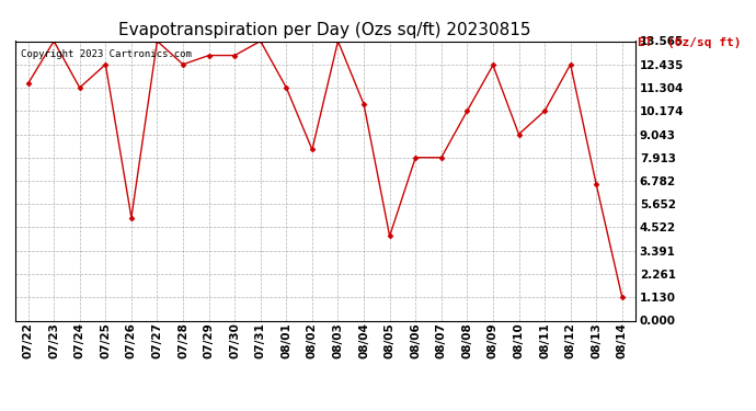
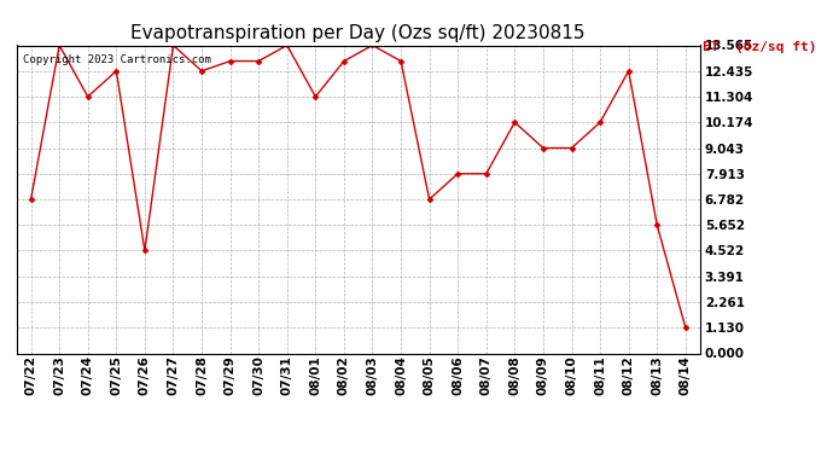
07/22: 11.5 -> 6.8
07/26: 5.0 -> 4.5
08/02: 8.3 -> 12.9
08/04: 10.5 -> 12.9
08/05: 4.1 -> 6.8
08/09: 12.4 -> 9.0
08/13: 6.6 -> 5.7
